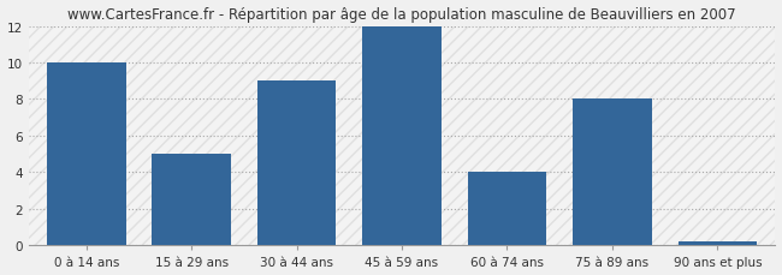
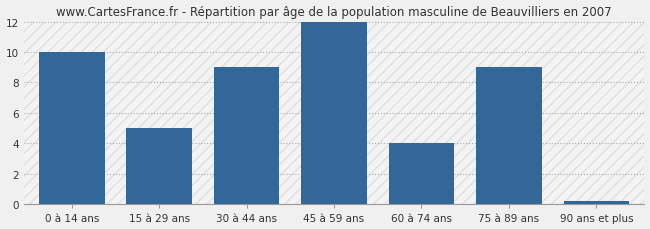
75 à 89 ans: 8.0 -> 9.0
